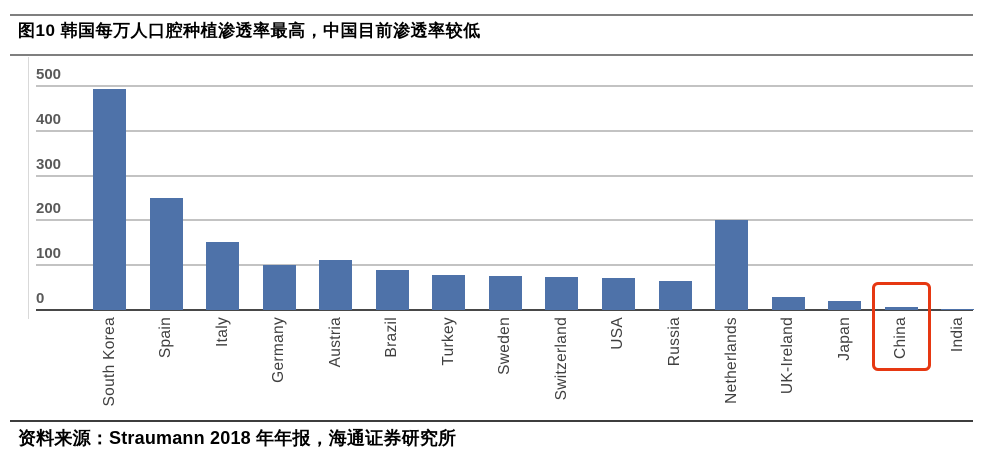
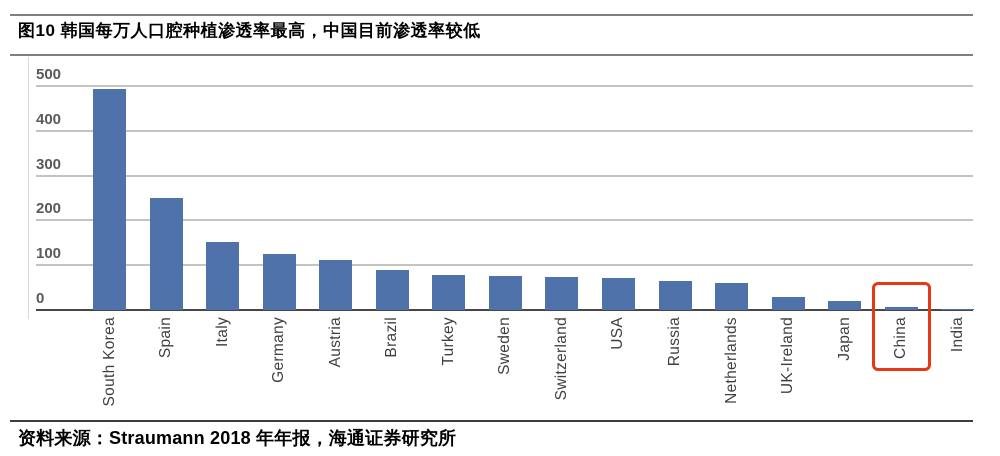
Germany: 100 -> 120
Netherlands: 200 -> 60
